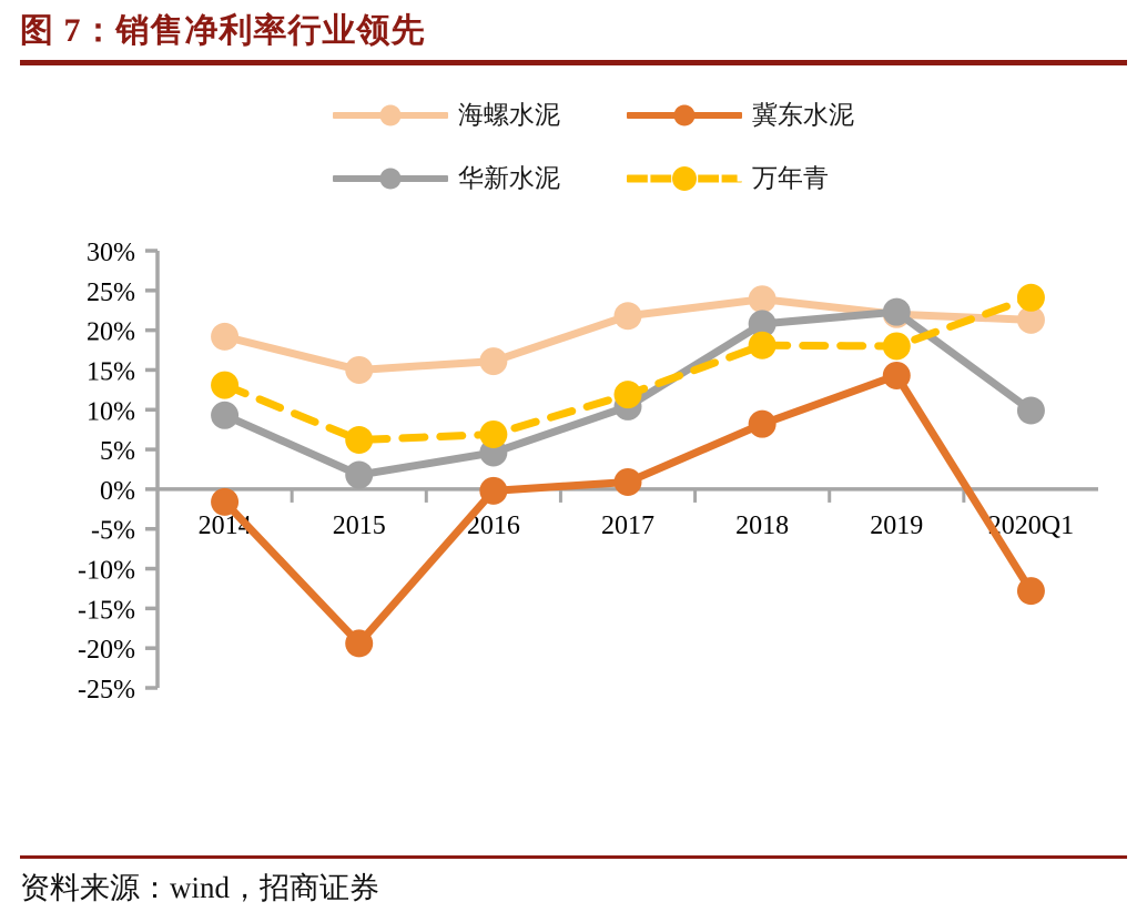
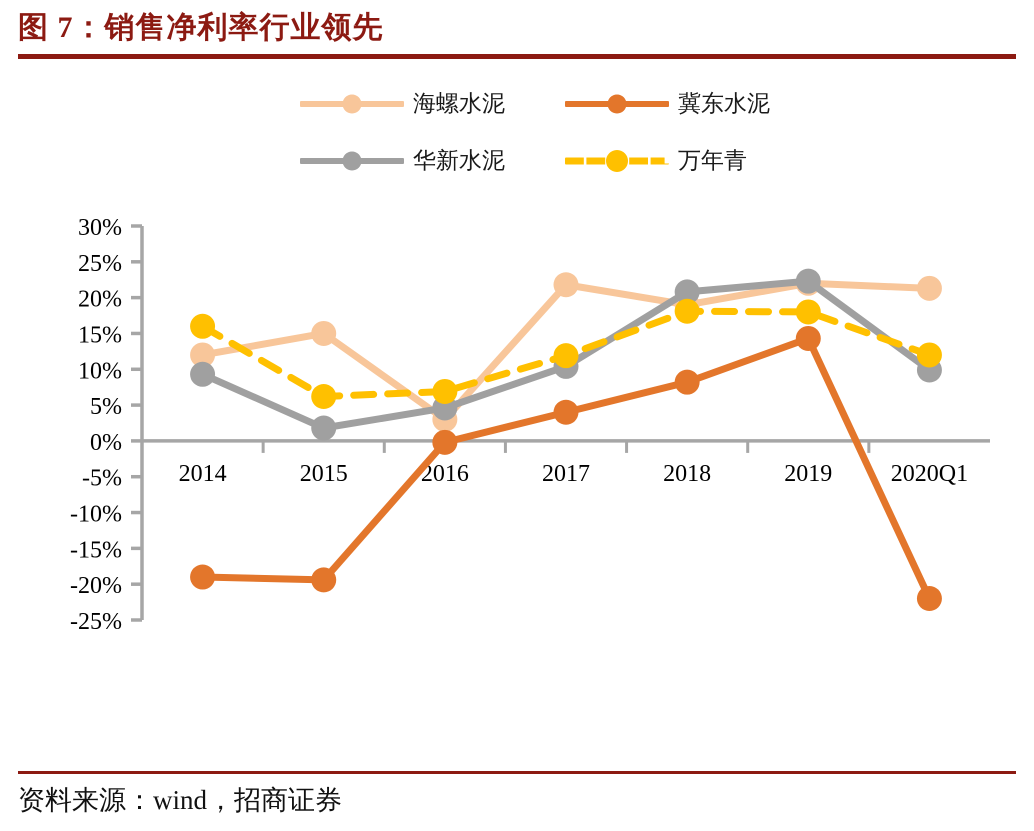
海螺水泥/2014: 19% -> 12%
冀东水泥/2014: -2% -> -19%
万年青/2014: 13% -> 16%
海螺水泥/2016: 16% -> 3%
冀东水泥/2017: 1% -> 4%
海螺水泥/2018: 24% -> 19%
冀东水泥/2020Q1: -13% -> -22%
万年青/2020Q1: 24% -> 12%
